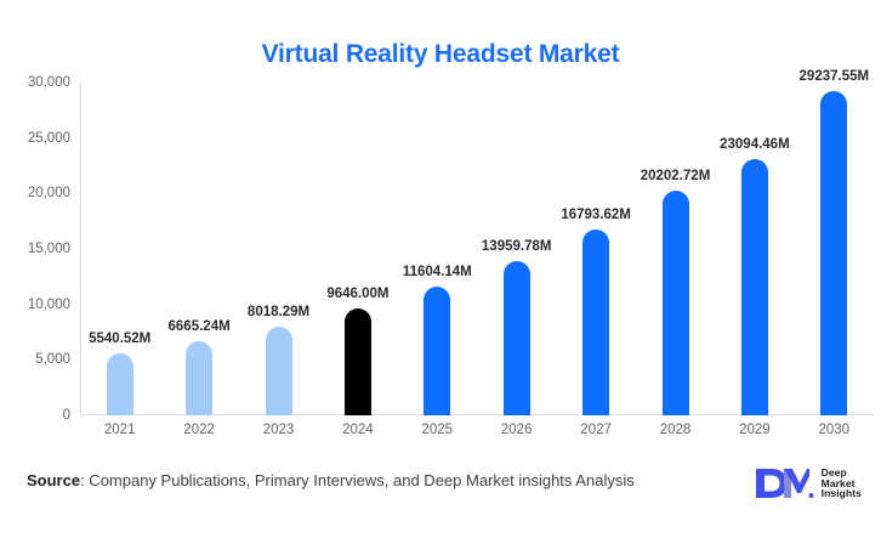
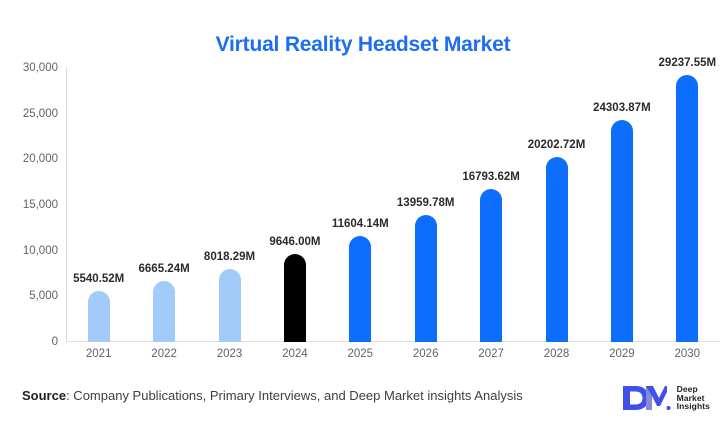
2029: 23094.46M -> 24303.87M
